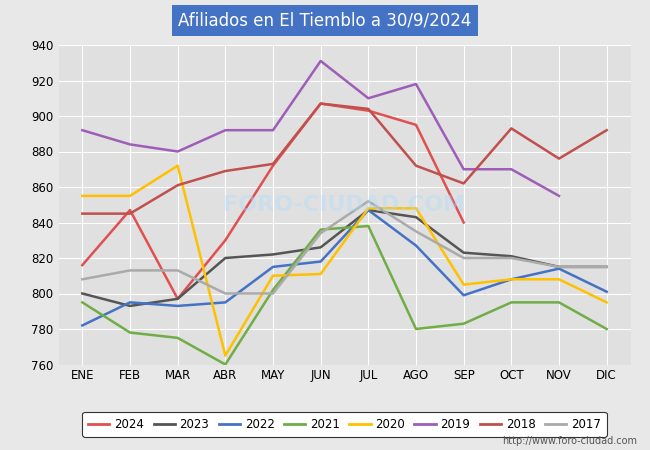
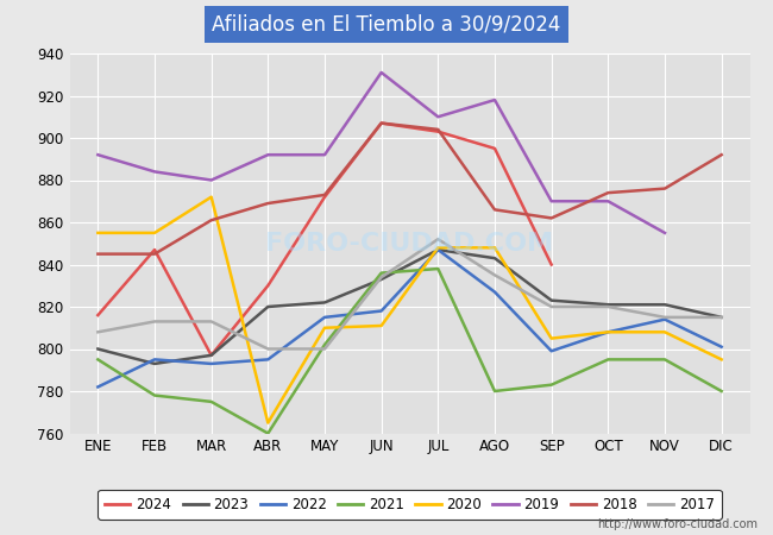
2023/JUN: 826 -> 833
2018/AGO: 872 -> 866
2018/OCT: 893 -> 874
2023/NOV: 815 -> 821
